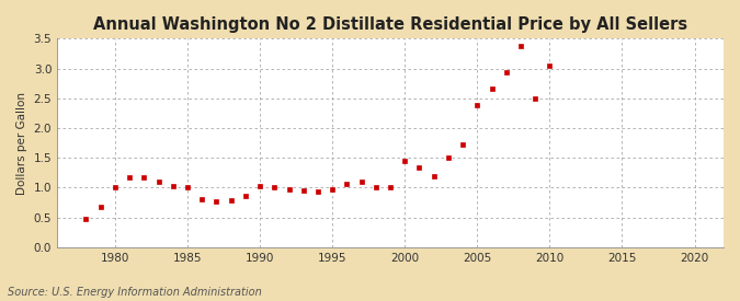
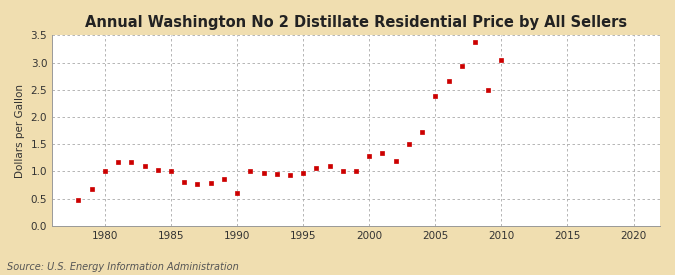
1990: 1.02 -> 0.60
2000: 1.45 -> 1.28
